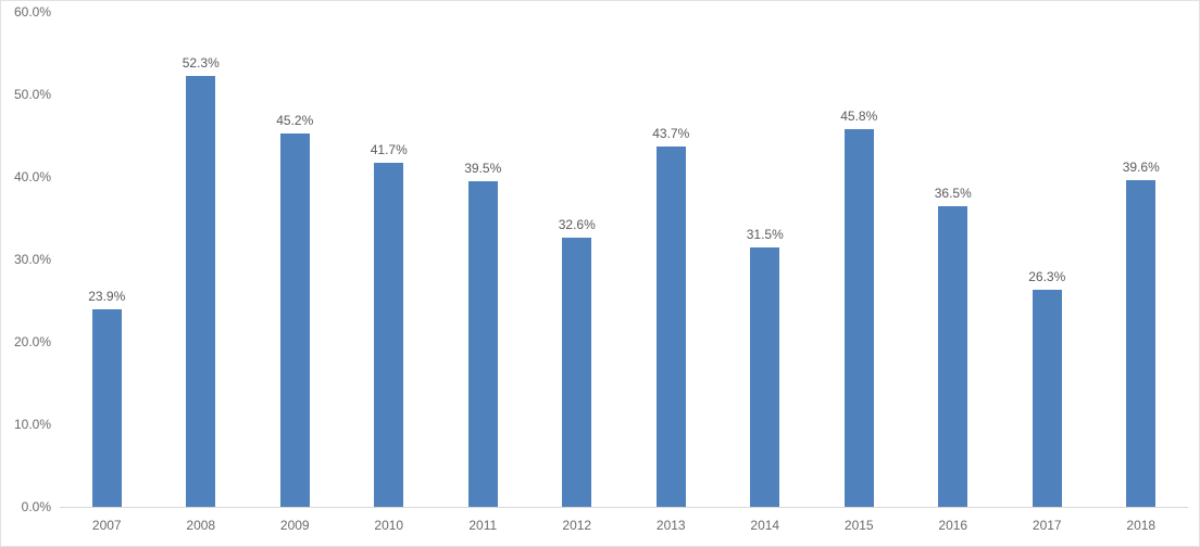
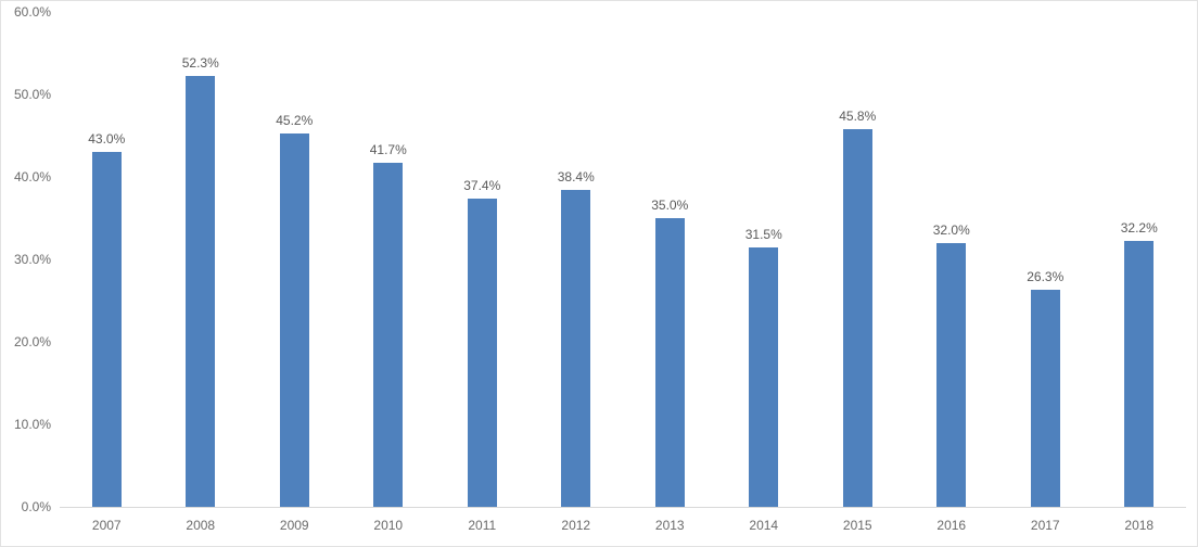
2007: 23.9% -> 43.0%
2011: 39.5% -> 37.4%
2012: 32.6% -> 38.4%
2013: 43.7% -> 35.0%
2016: 36.5% -> 32.0%
2018: 39.6% -> 32.2%
